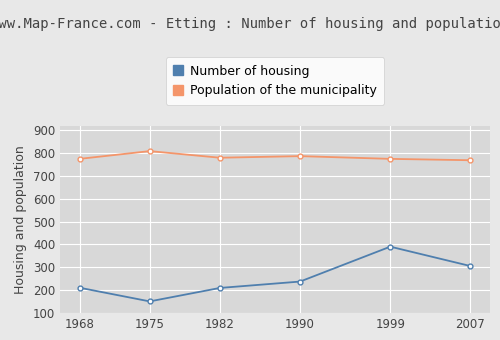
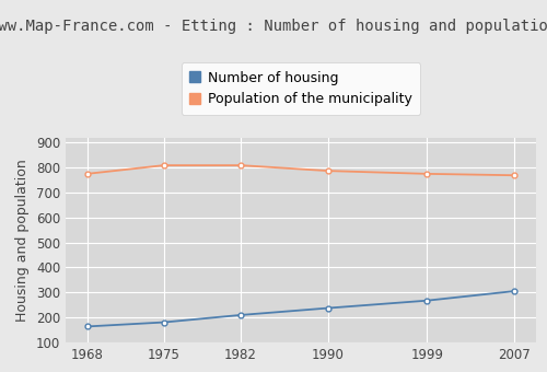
Number of housing/1968: 210 -> 163
Number of housing/1975: 150 -> 180
Population of the municipality/1982: 780 -> 809
Number of housing/1999: 390 -> 267
